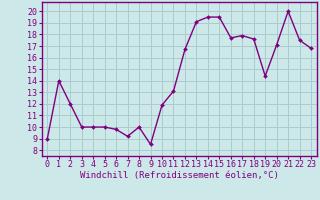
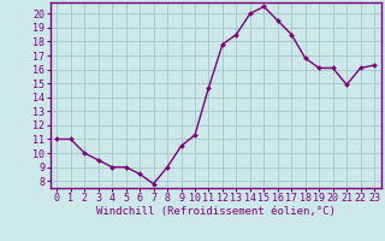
0: 9.0 -> 11.0
1: 14.0 -> 11.0
2: 12.0 -> 10.0
3: 10.0 -> 9.5
4: 10.0 -> 9.0
5: 10.0 -> 9.0
6: 9.8 -> 8.5
7: 9.2 -> 7.8
8: 10.0 -> 9.0
9: 8.5 -> 10.5
10: 11.9 -> 11.3
11: 13.1 -> 14.7
12: 16.7 -> 17.8
13: 19.1 -> 18.5
14: 19.5 -> 20.0
15: 19.5 -> 20.5
16: 17.7 -> 19.5
17: 17.9 -> 18.5
18: 17.6 -> 16.8
19: 14.4 -> 16.1
20: 17.1 -> 16.1
21: 20.0 -> 14.9
22: 17.5 -> 16.1
23: 16.8 -> 16.3
